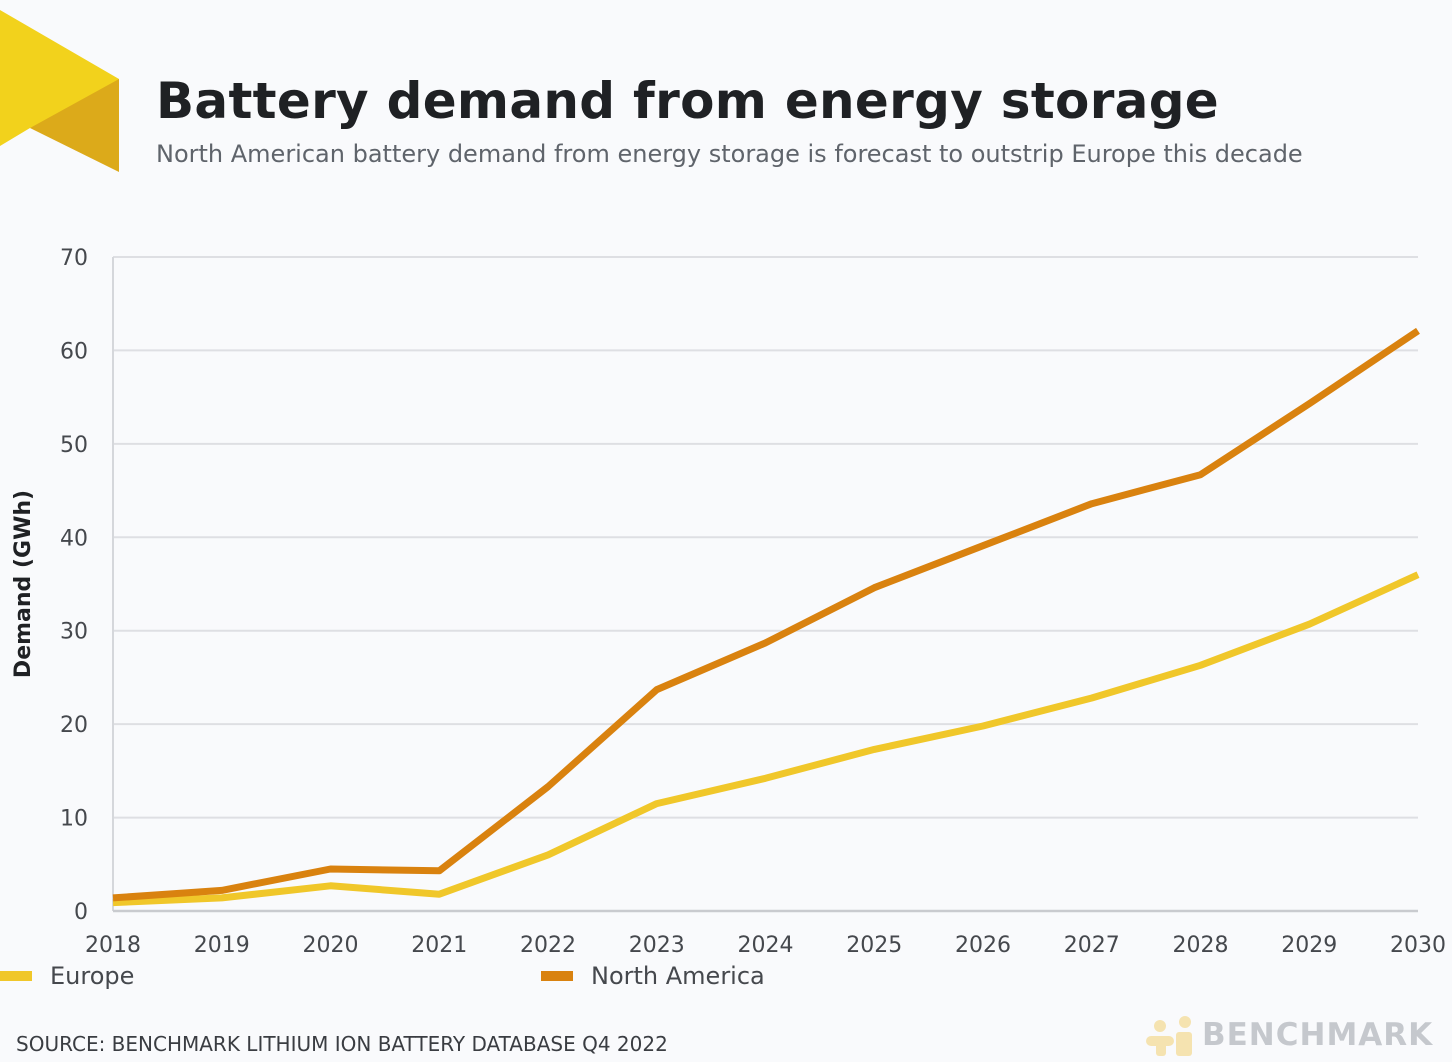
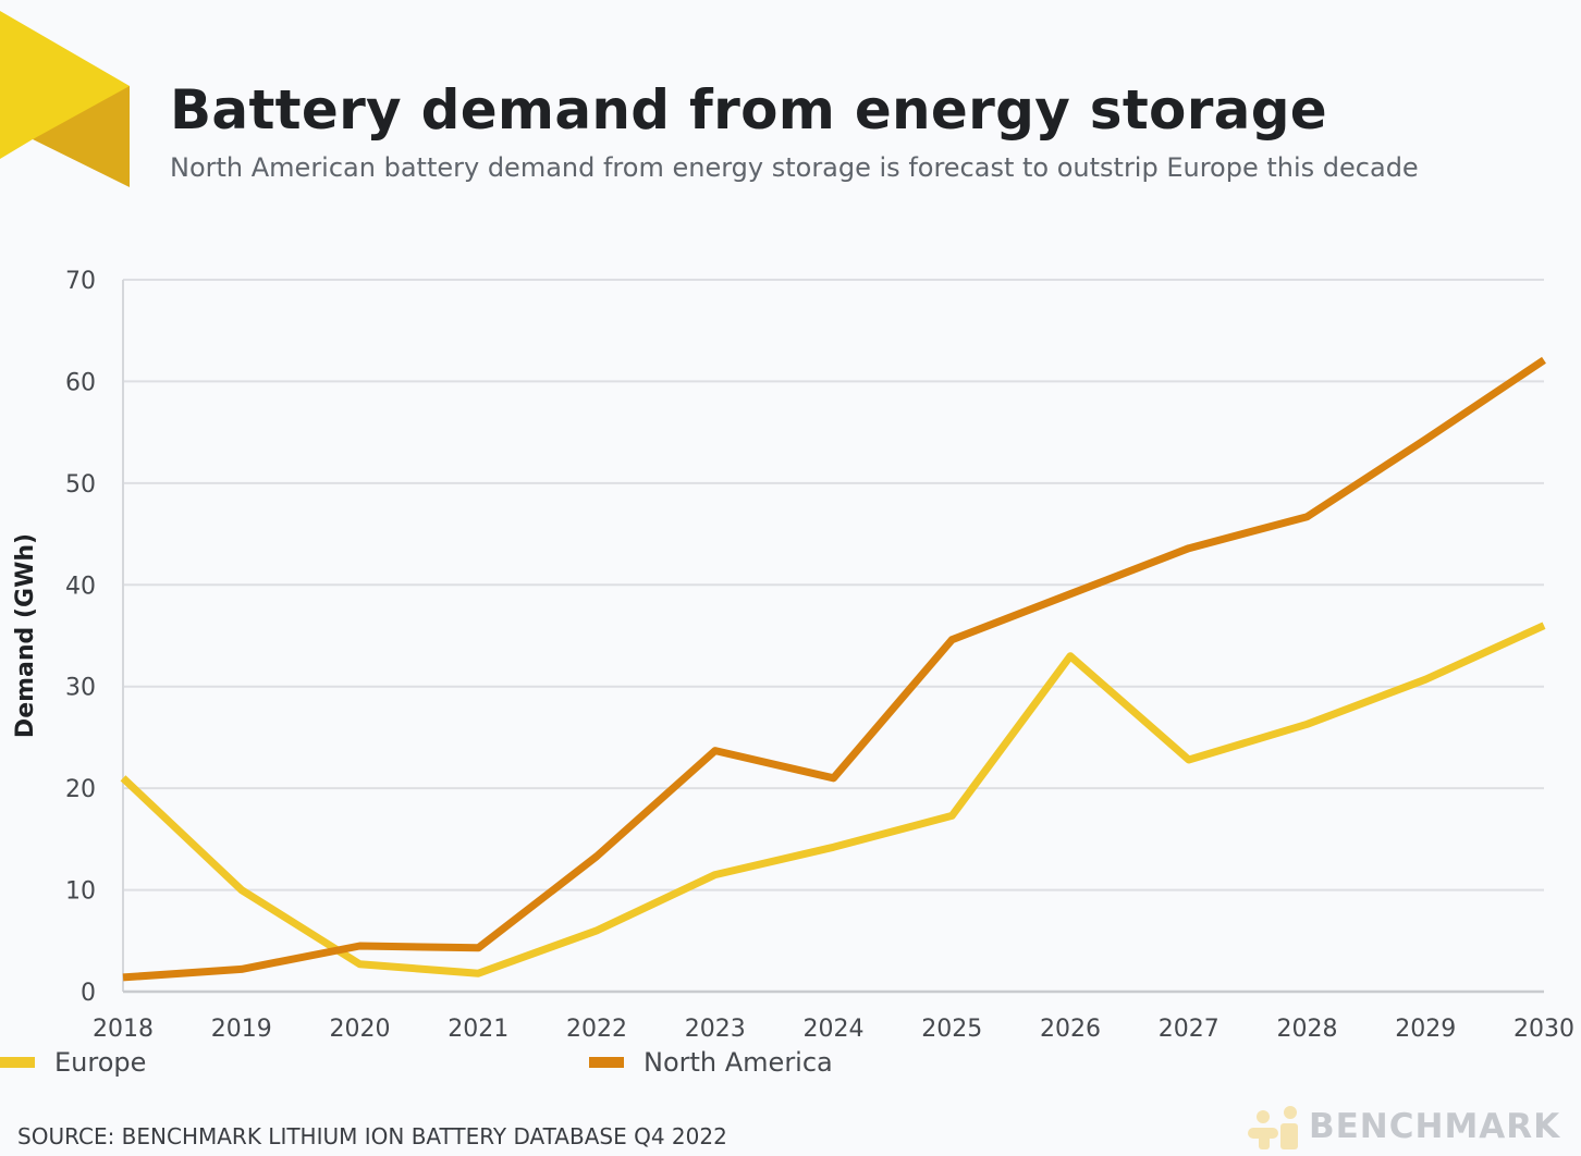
Europe/2018: 1 -> 21
Europe/2019: 1 -> 10
North America/2024: 29 -> 21
Europe/2026: 20 -> 33
